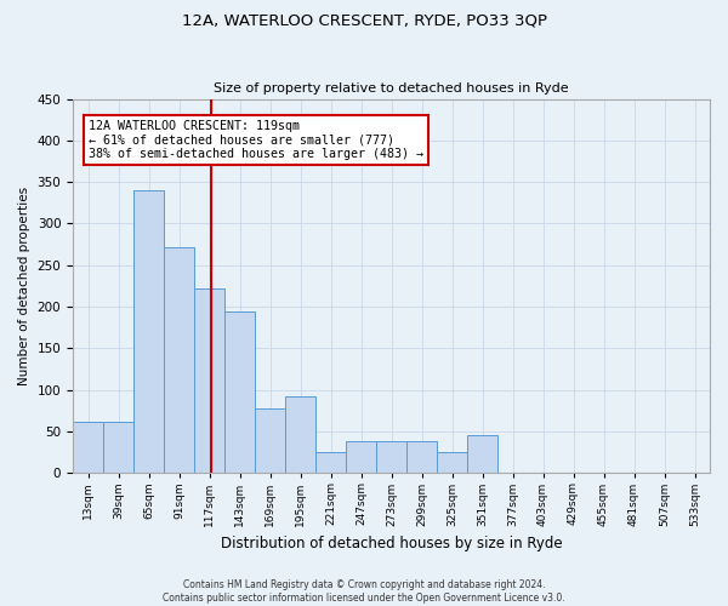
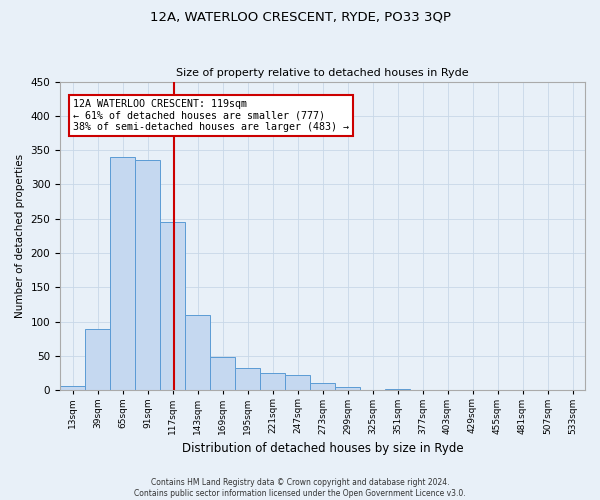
13sqm: 62 -> 7
39sqm: 62 -> 90
91sqm: 272 -> 335
117sqm: 222 -> 245
143sqm: 194 -> 110
169sqm: 78 -> 49
195sqm: 92 -> 32
247sqm: 38 -> 22
273sqm: 38 -> 10
299sqm: 38 -> 5
325sqm: 26 -> 1
351sqm: 46 -> 2
